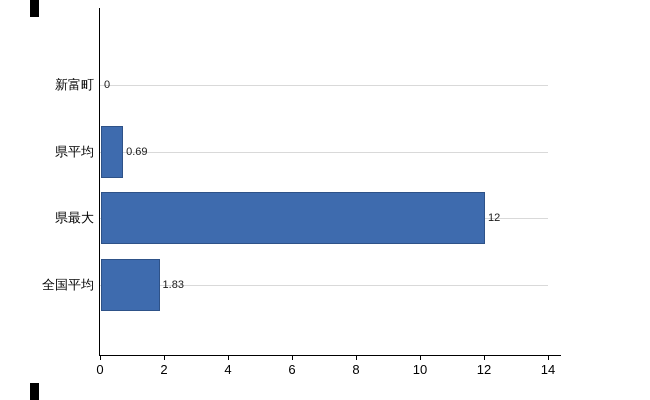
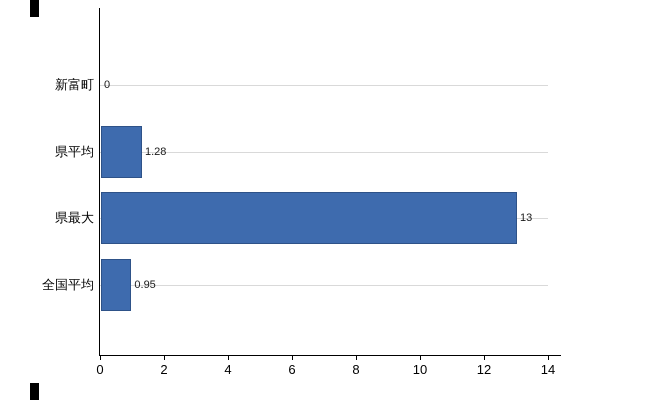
県平均: 0.69 -> 1.28
県最大: 12 -> 13
全国平均: 1.83 -> 0.95
